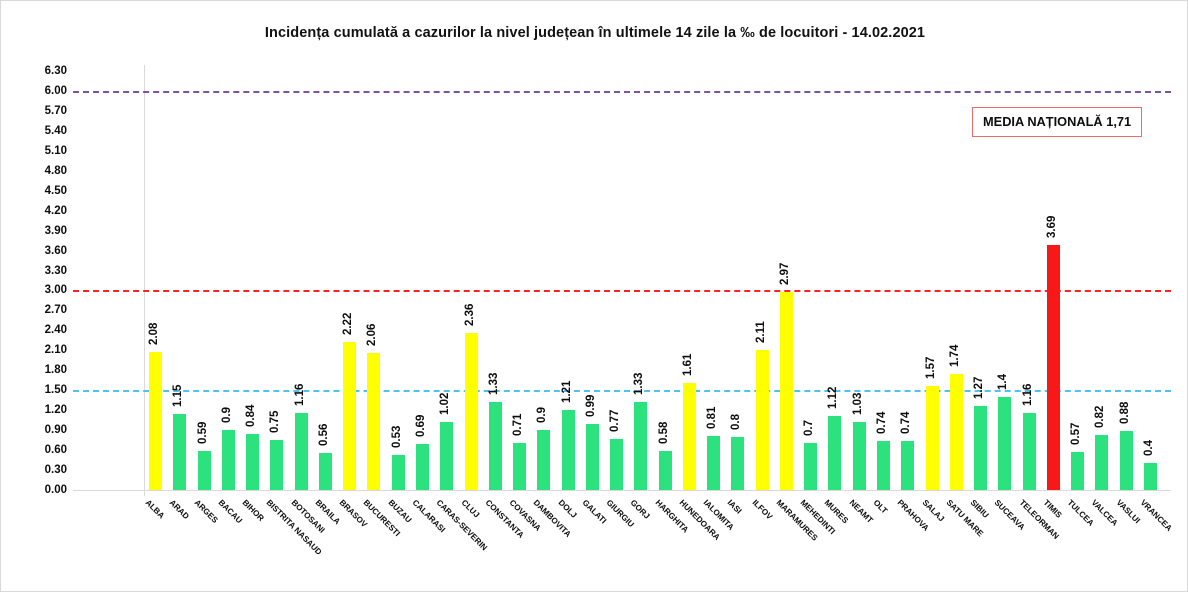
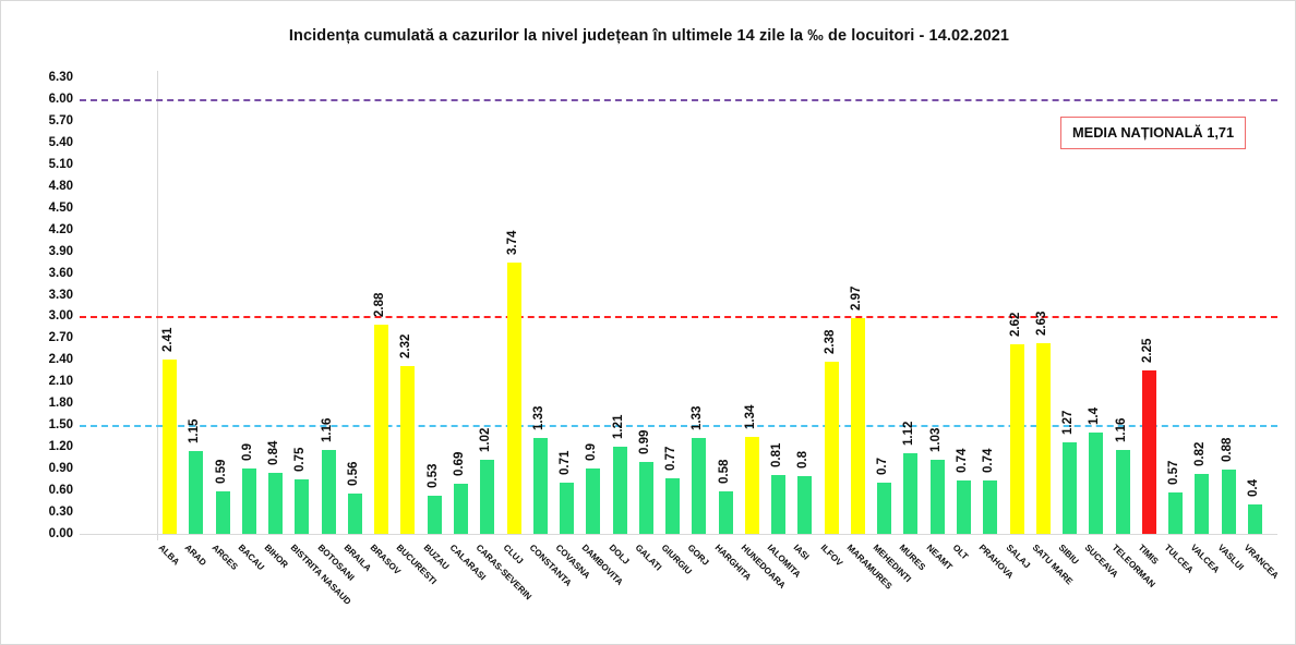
ALBA: 2.08 -> 2.41
BRASOV: 2.22 -> 2.88
BUCURESTI: 2.06 -> 2.32
CLUJ: 2.36 -> 3.74
HUNEDOARA: 1.61 -> 1.34
ILFOV: 2.11 -> 2.38
SALAJ: 1.57 -> 2.62
SATU MARE: 1.74 -> 2.63
TIMIS: 3.69 -> 2.25
